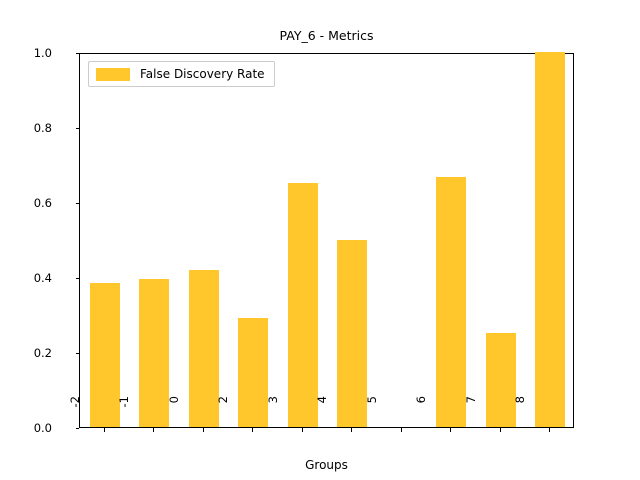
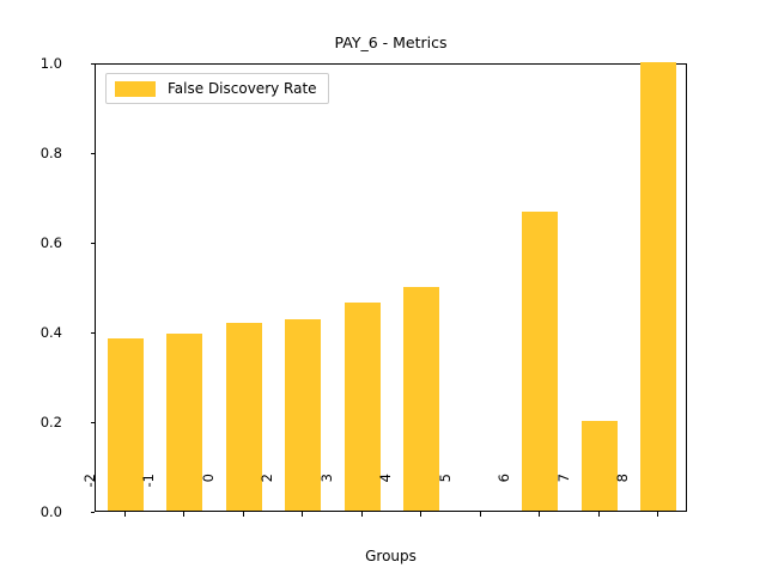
2: 0.29 -> 0.43
3: 0.65 -> 0.47
7: 0.25 -> 0.20
